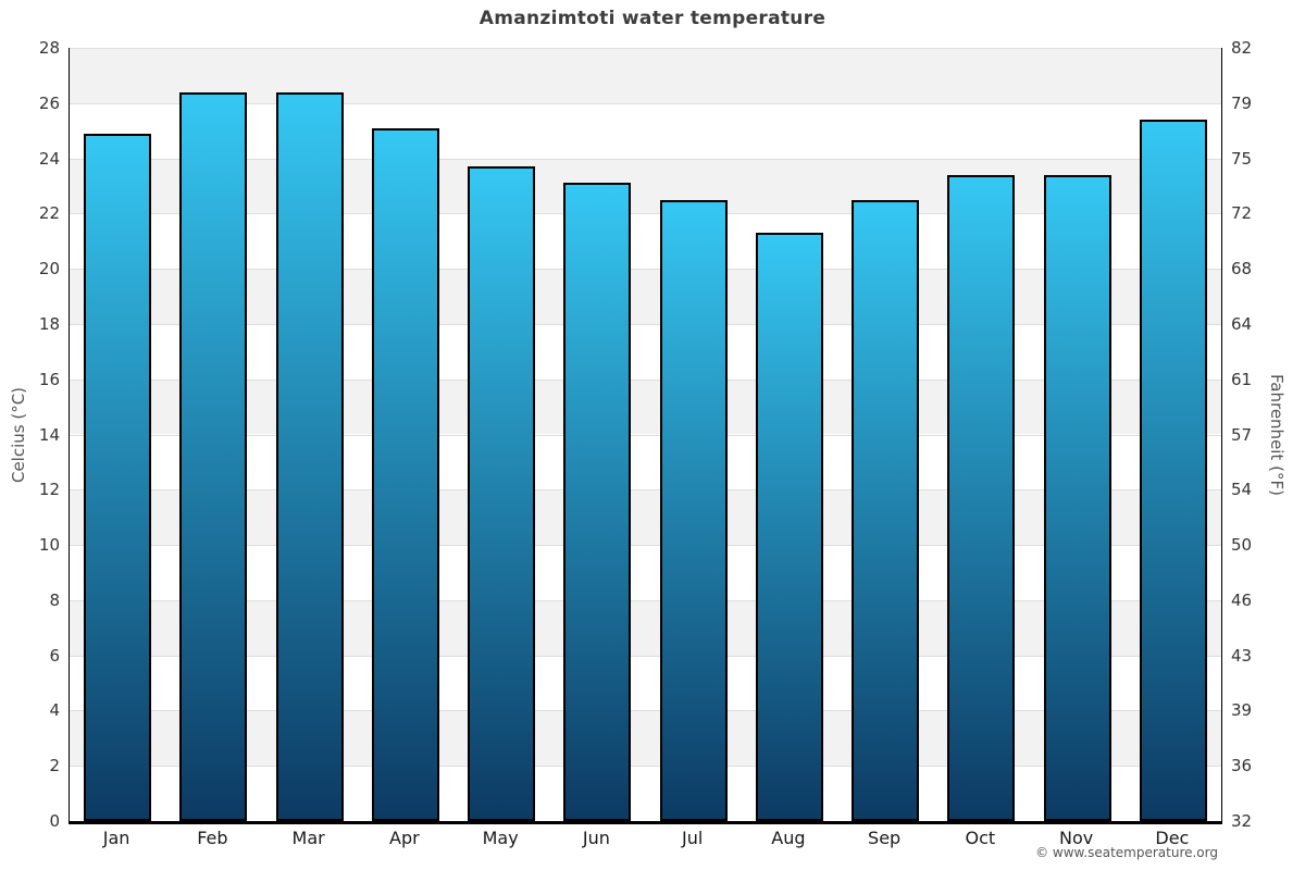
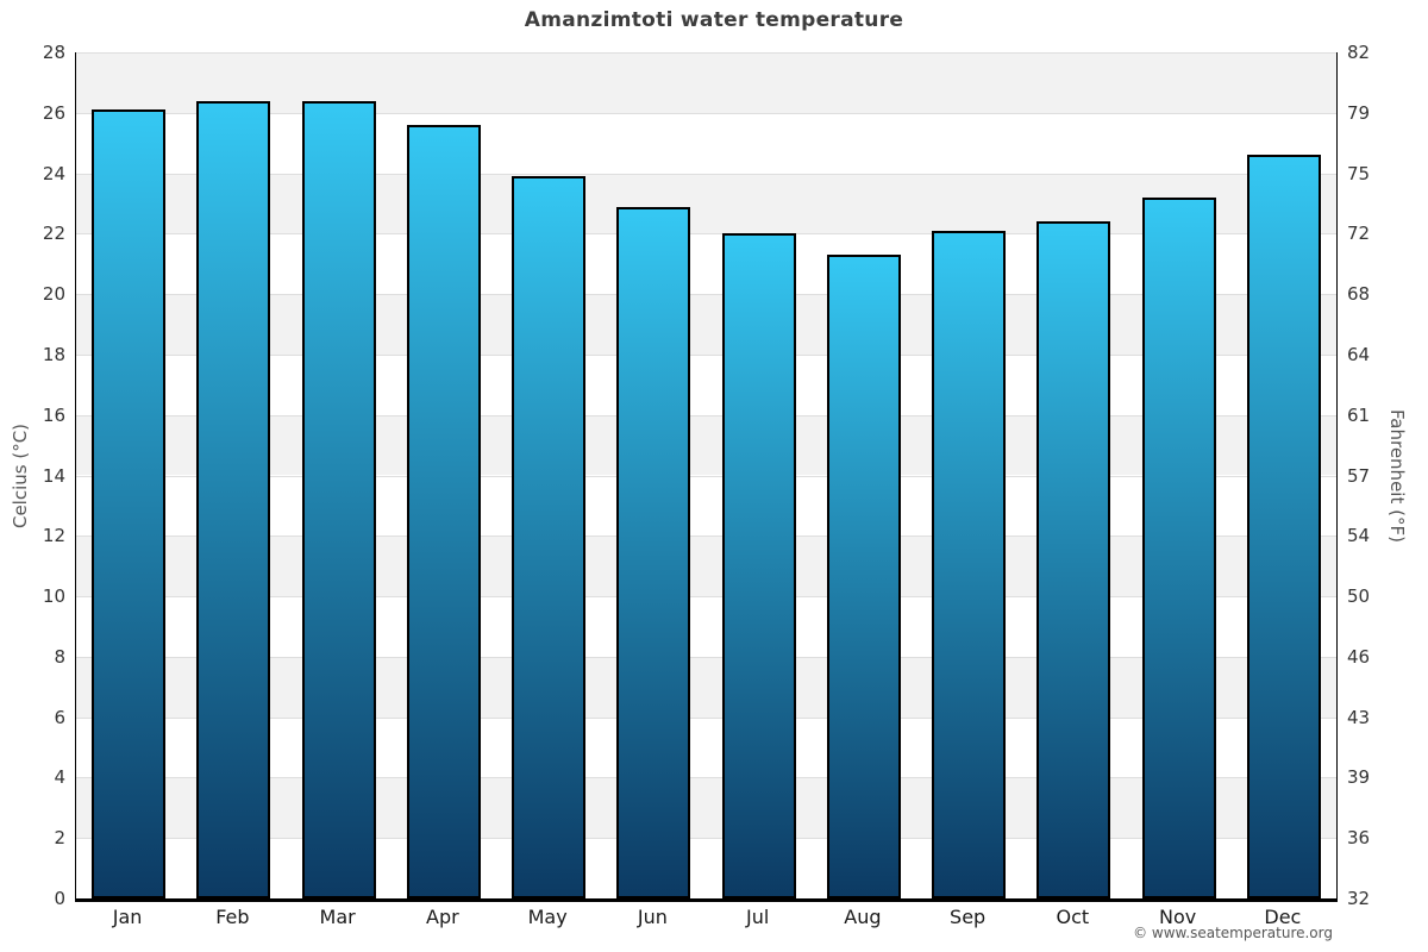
Jan: 24.9 -> 26.1
Apr: 25.1 -> 25.6
May: 23.7 -> 23.9
Jun: 23.1 -> 22.9
Jul: 22.5 -> 22.0
Sep: 22.5 -> 22.1
Oct: 23.4 -> 22.4
Nov: 23.4 -> 23.2
Dec: 25.4 -> 24.6
